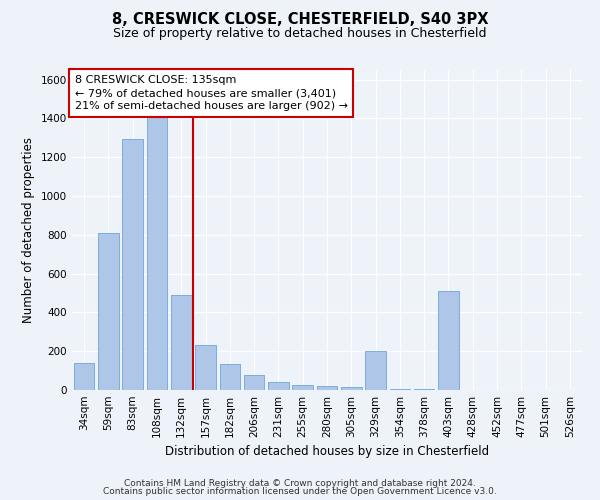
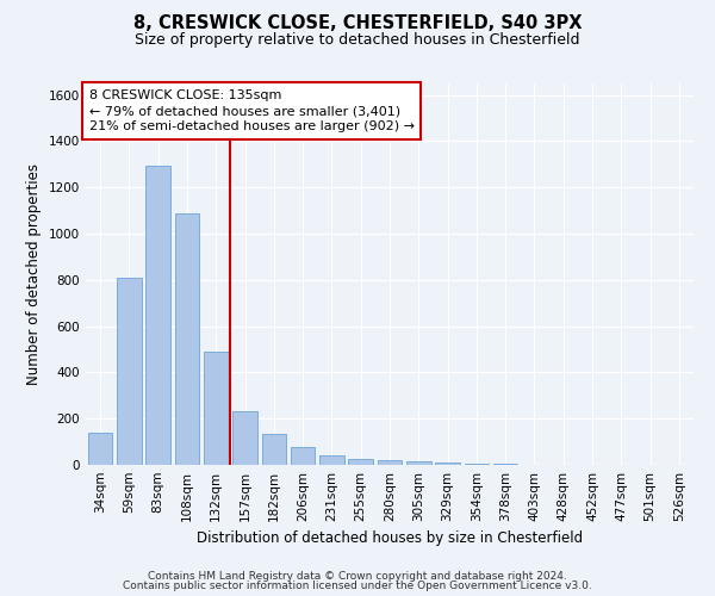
108sqm: 1420 -> 1090
329sqm: 200 -> 10
403sqm: 510 -> 0
